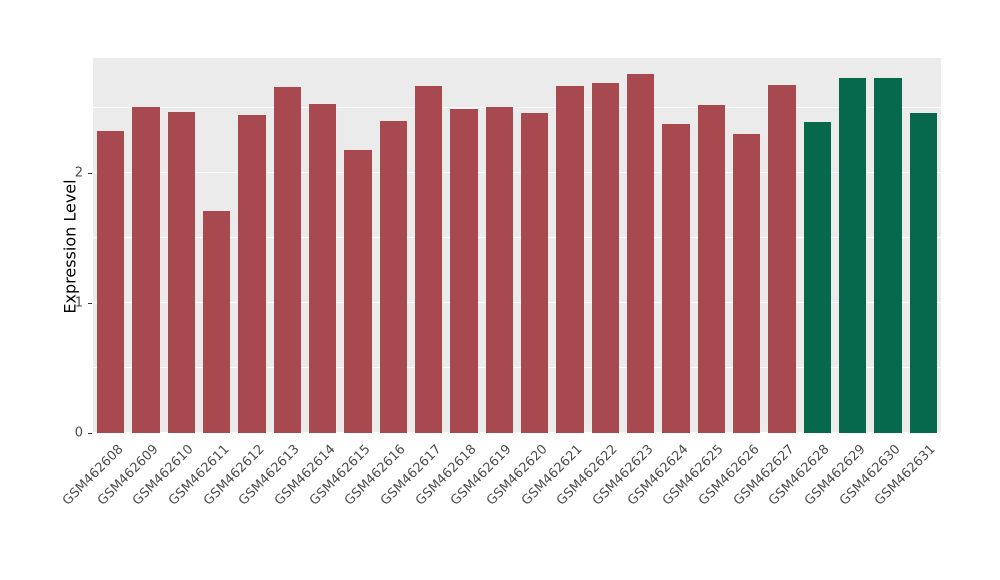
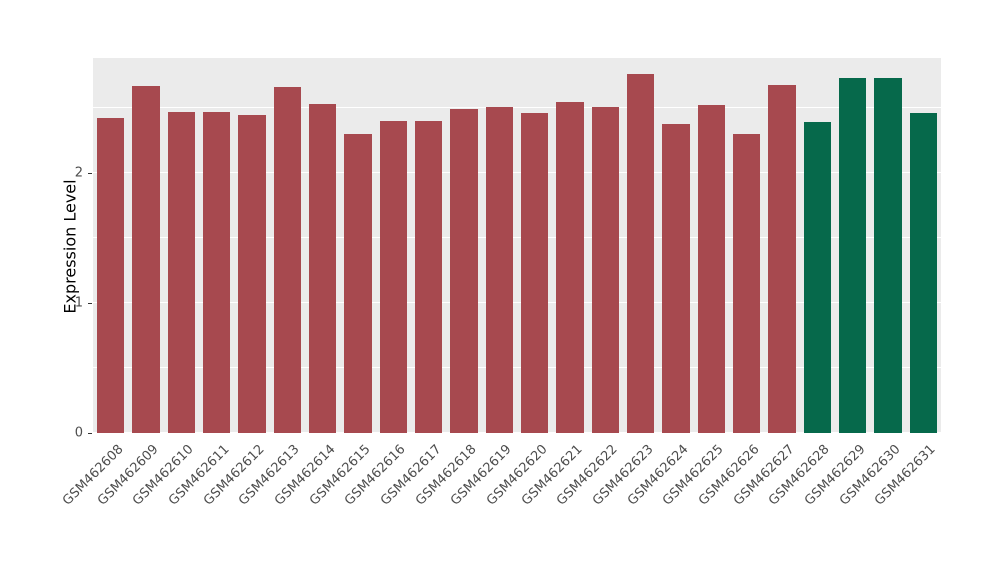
GSM462608: 2.32 -> 2.42
GSM462609: 2.51 -> 2.67
GSM462611: 1.71 -> 2.47
GSM462615: 2.18 -> 2.30
GSM462617: 2.67 -> 2.40
GSM462621: 2.67 -> 2.55
GSM462622: 2.69 -> 2.51
